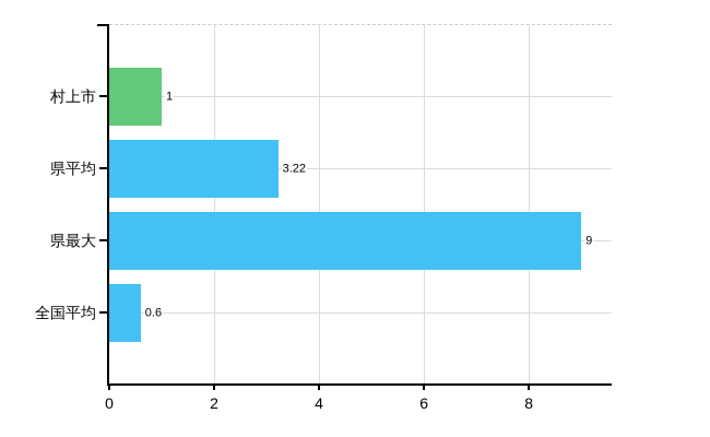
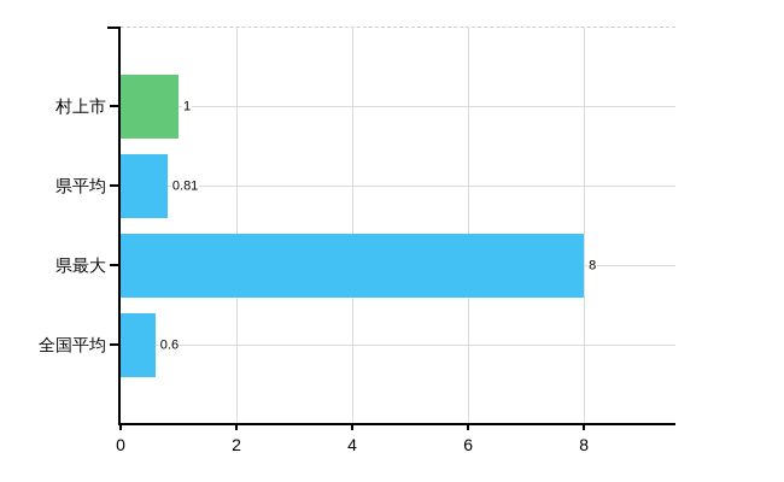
県平均: 3.22 -> 0.81
県最大: 9 -> 8
